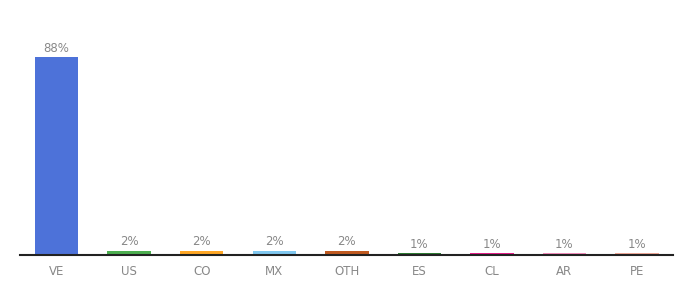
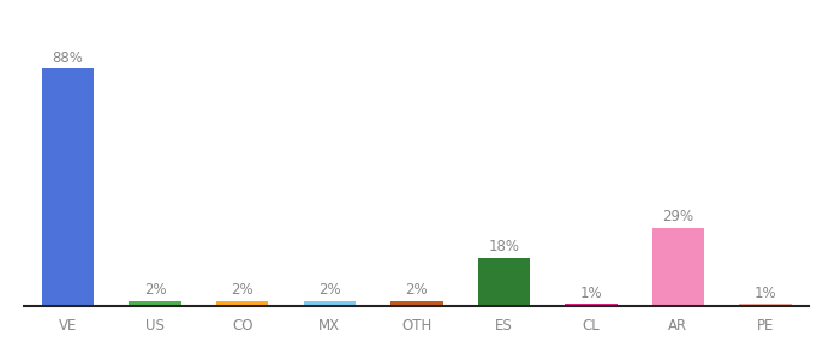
ES: 1% -> 18%
AR: 1% -> 29%
